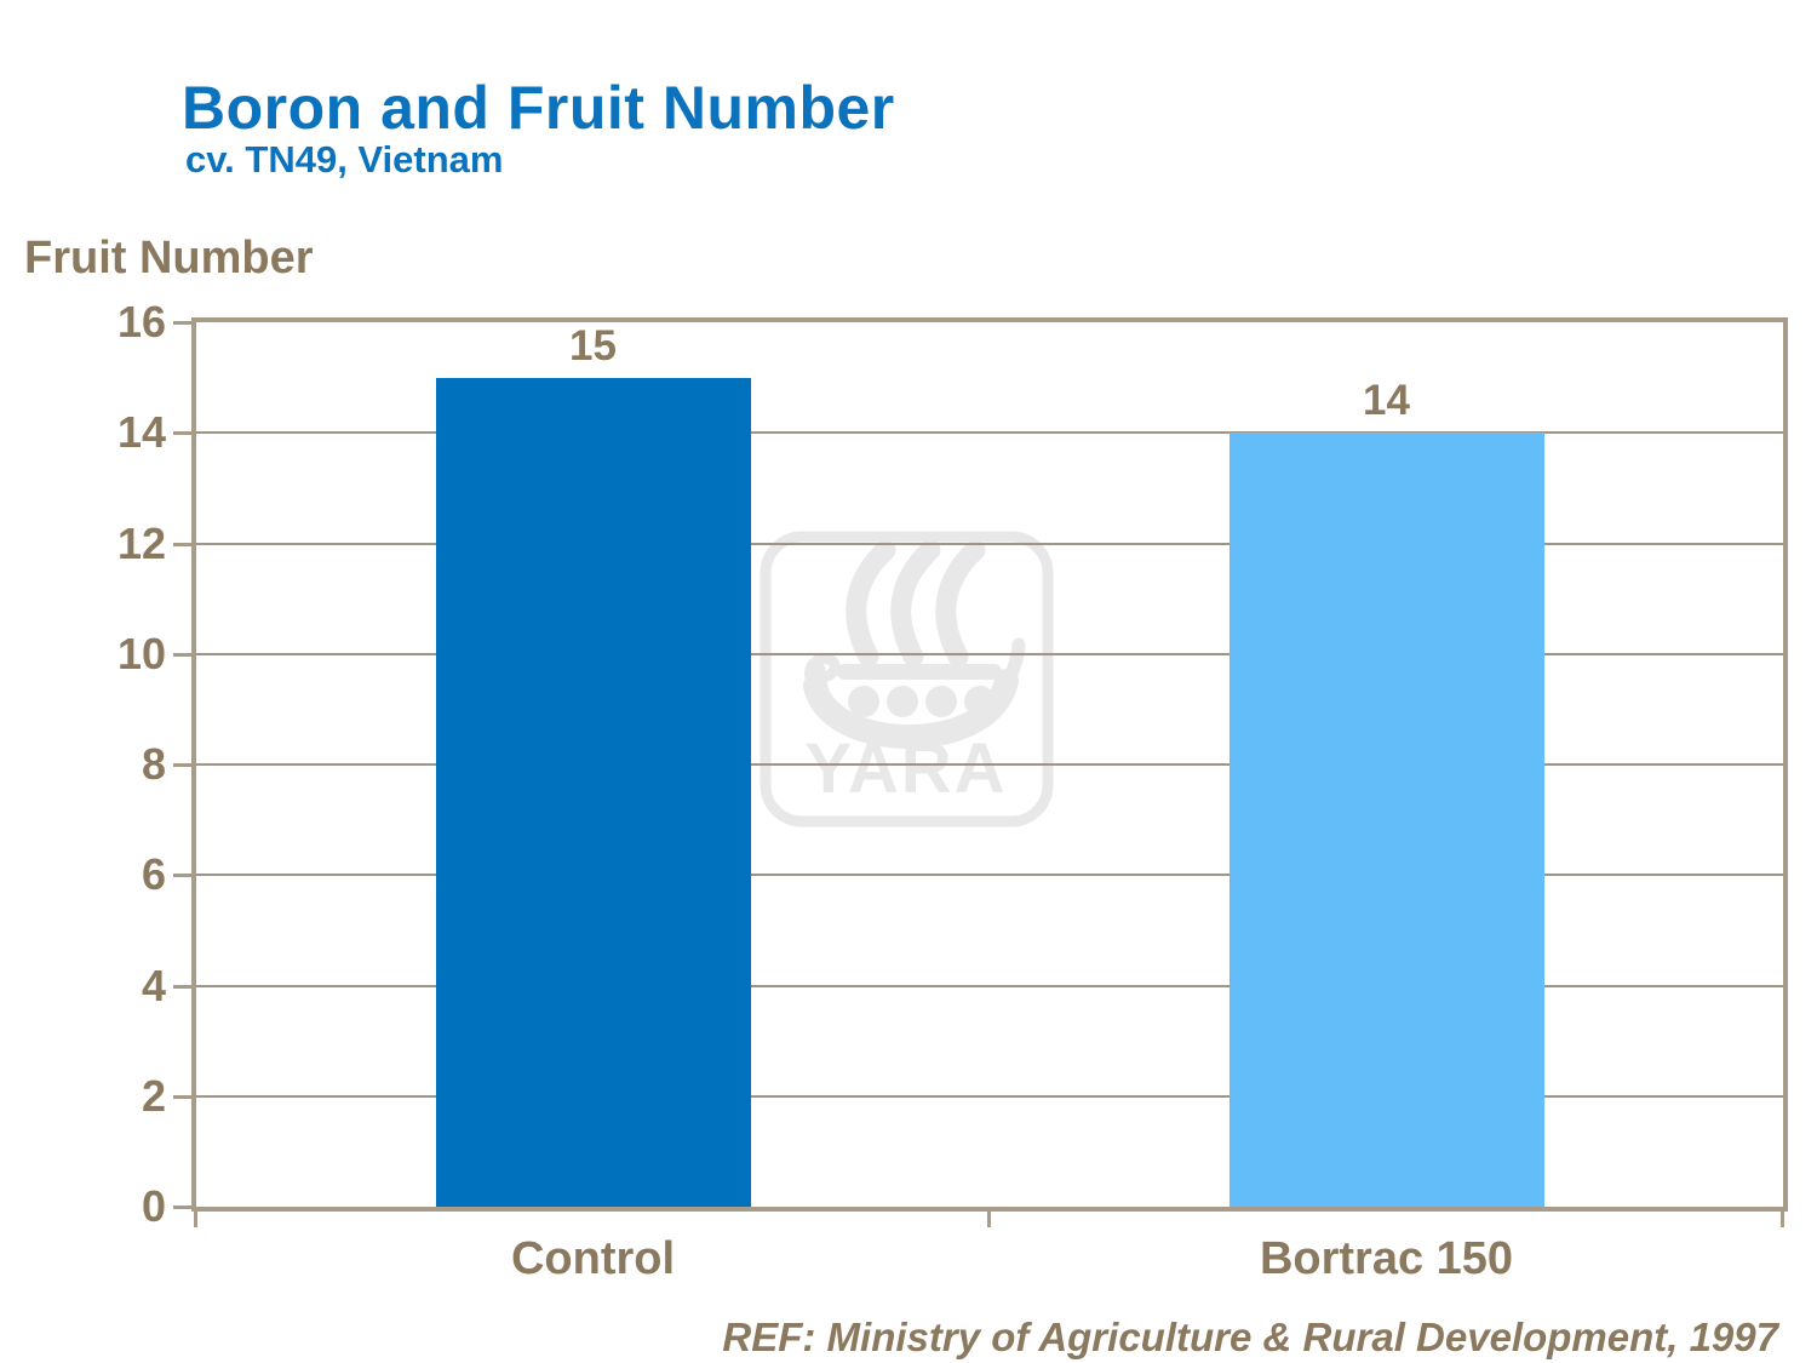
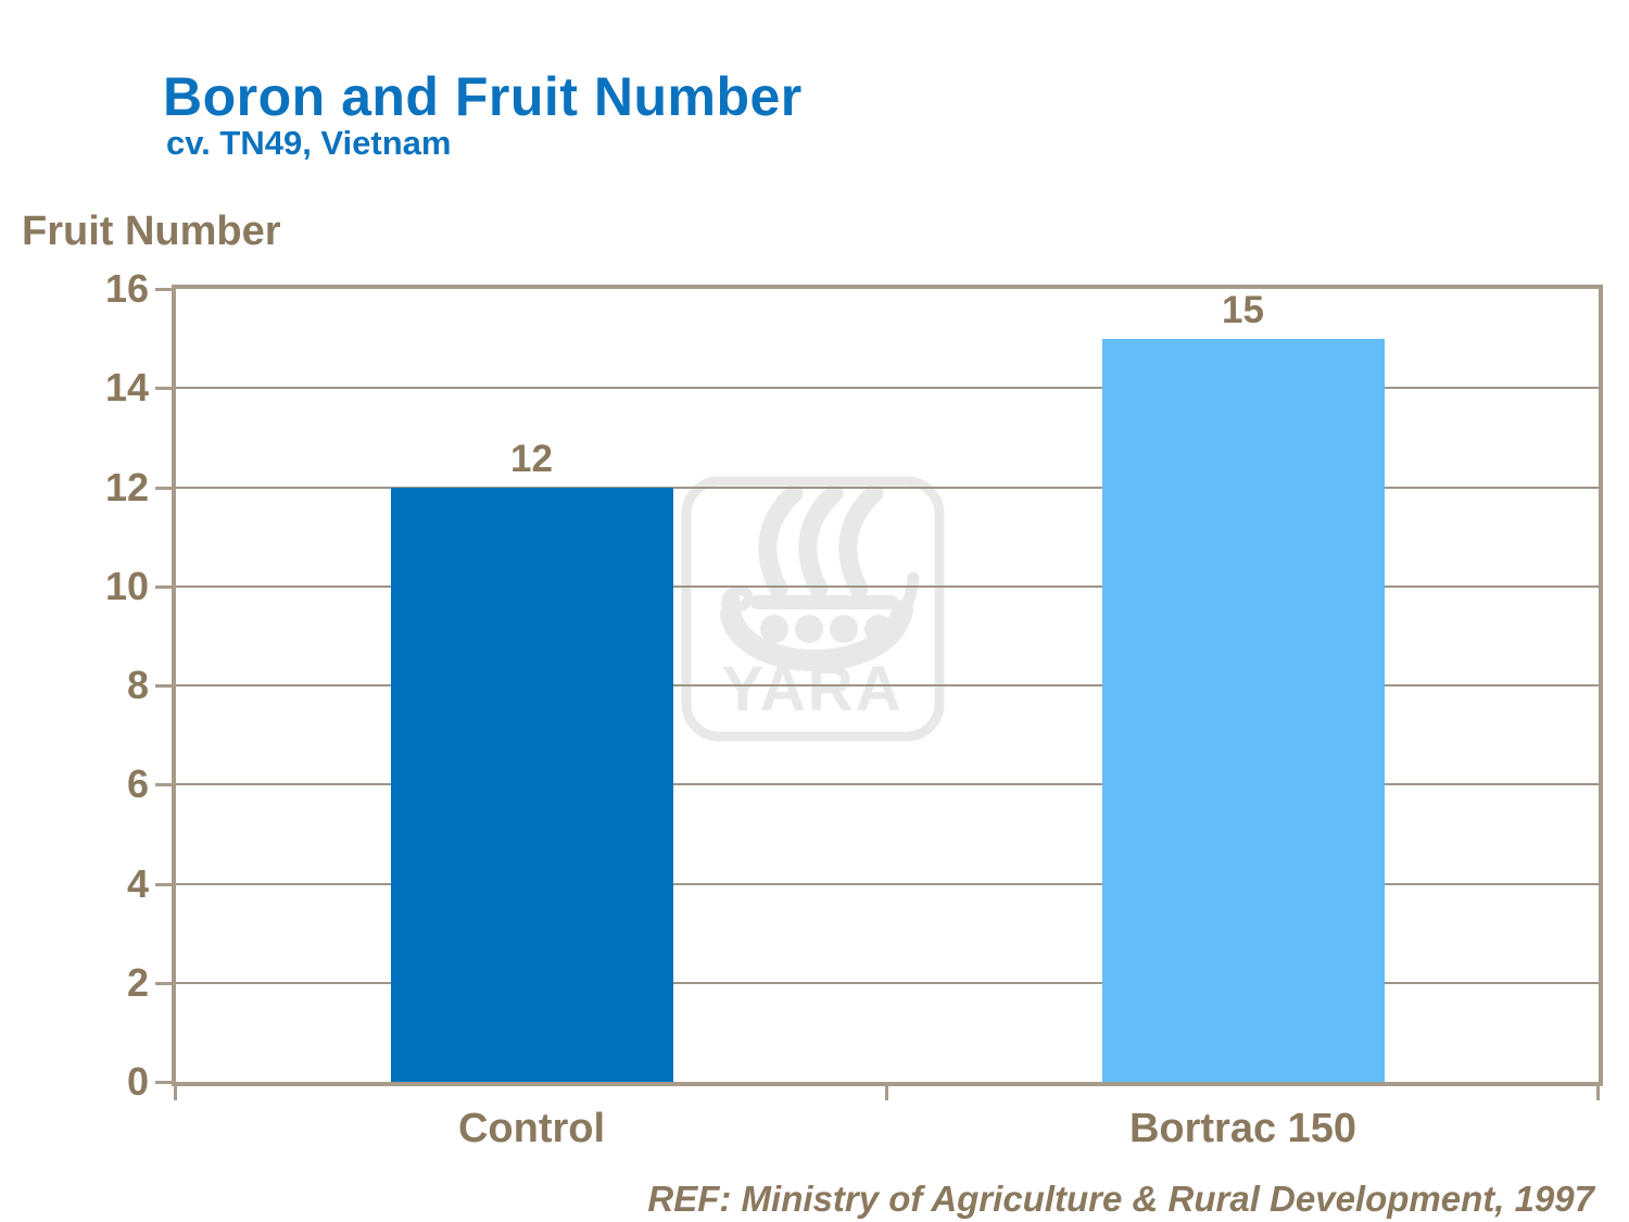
Control: 15 -> 12
Bortrac 150: 14 -> 15
